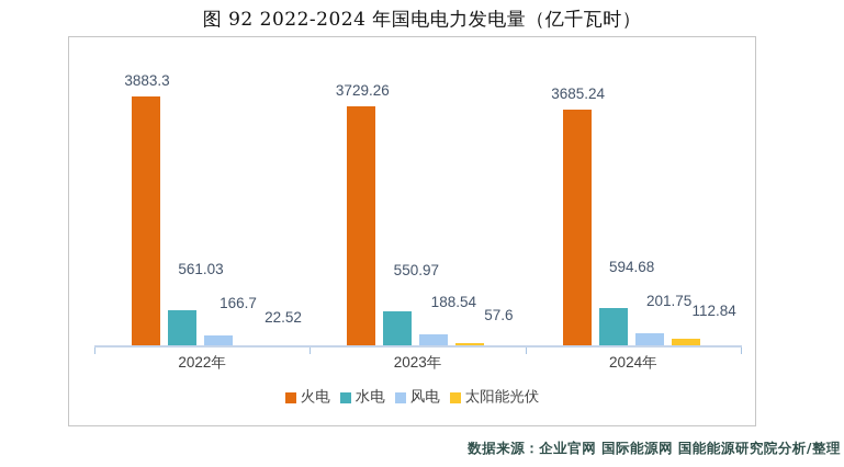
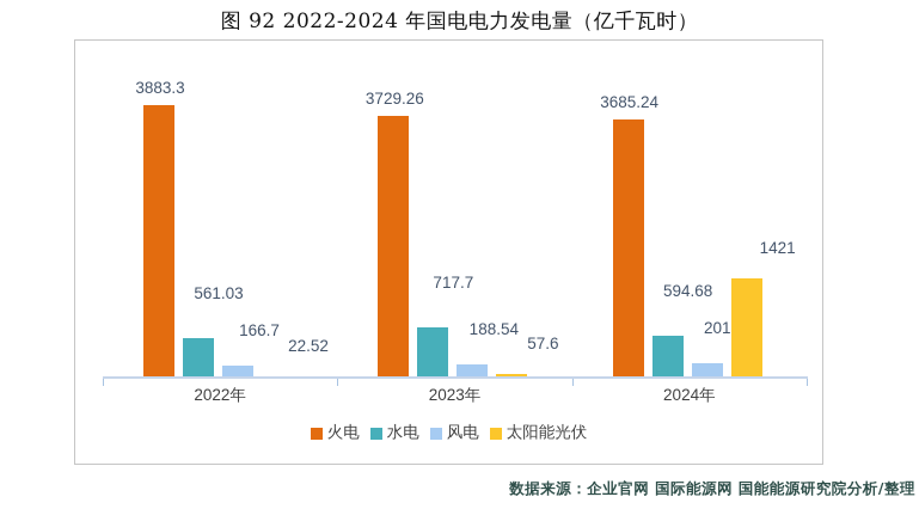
水电/2023年: 550.97 -> 717.7
太阳能光伏/2024年: 112.84 -> 1421
